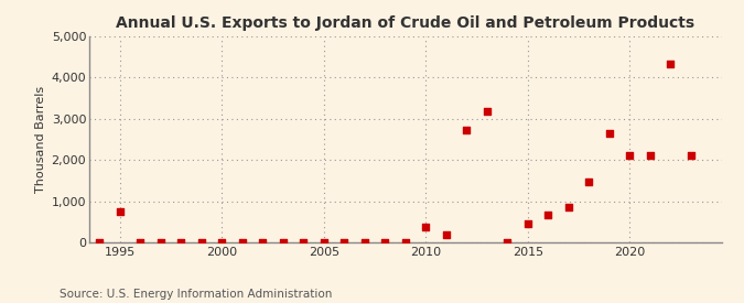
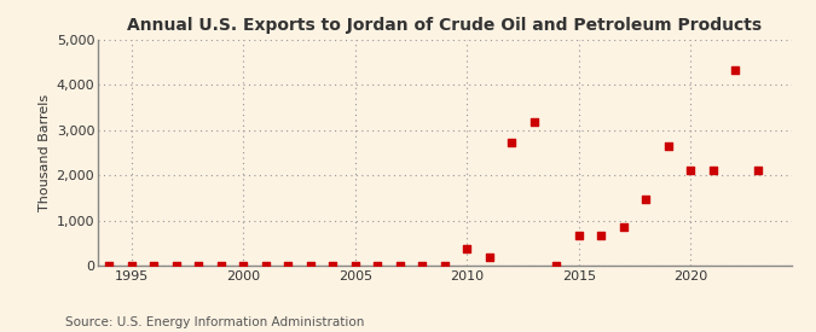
1995: 750 -> 0
2015: 450 -> 680
